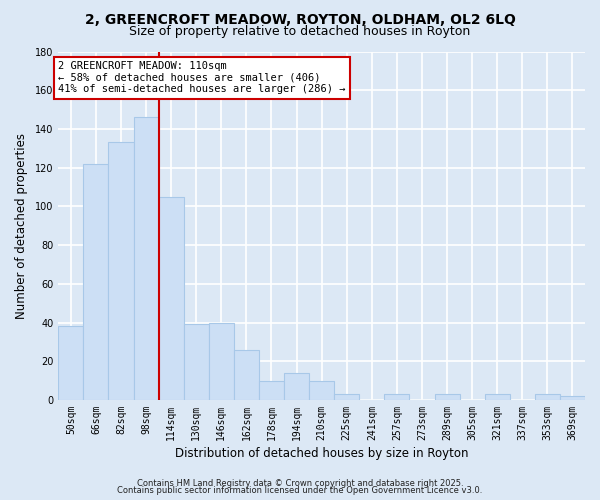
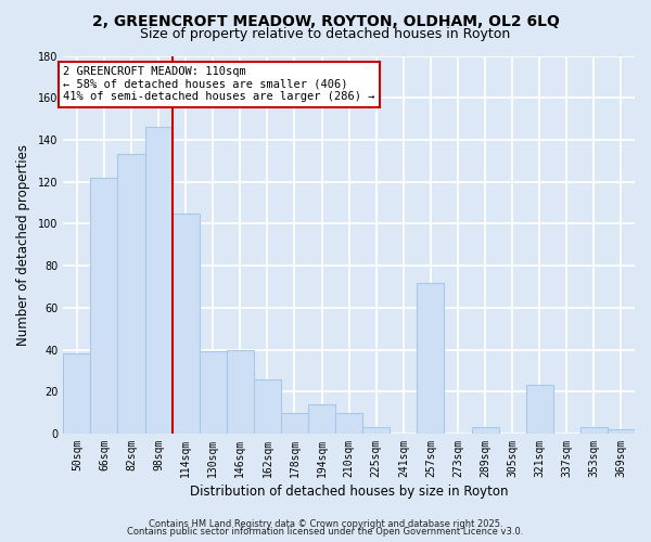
257sqm: 3 -> 72
321sqm: 3 -> 23
